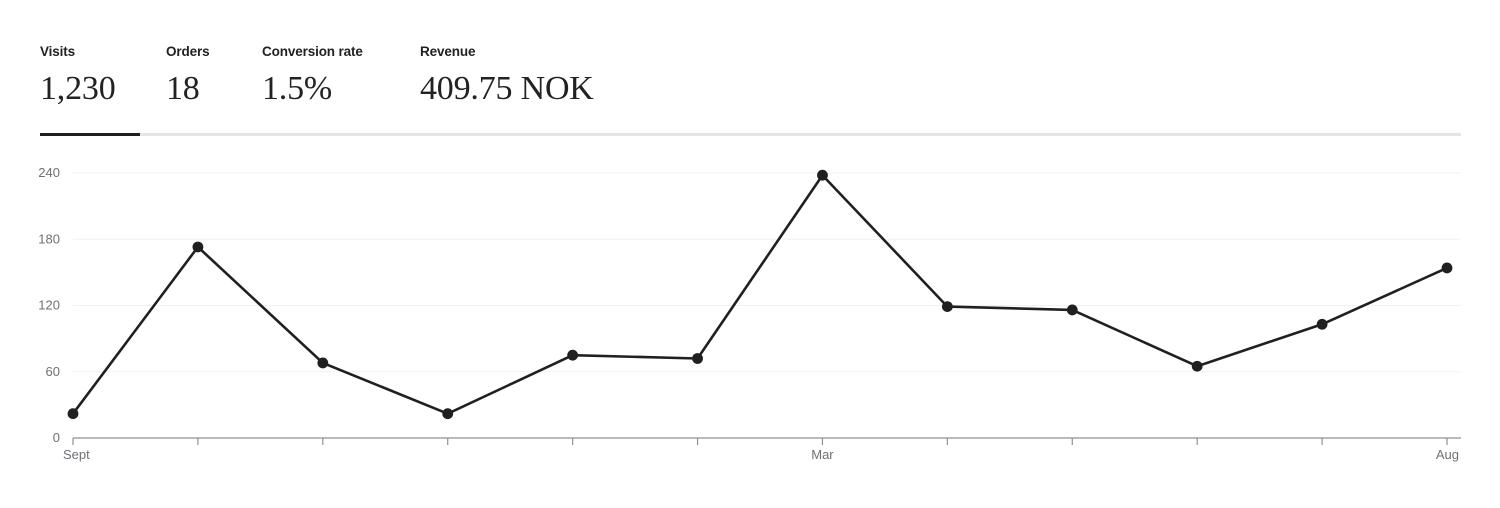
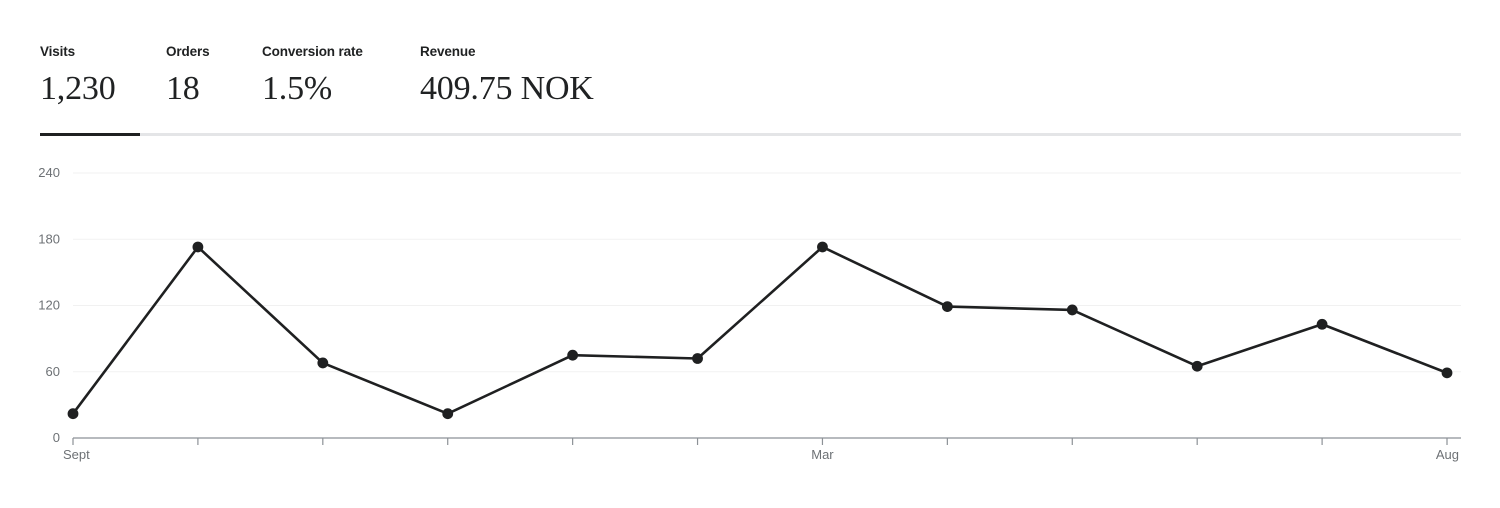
Mar: 238 -> 173
Aug: 154 -> 59
